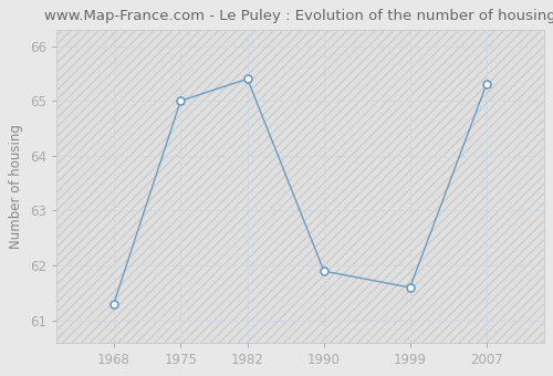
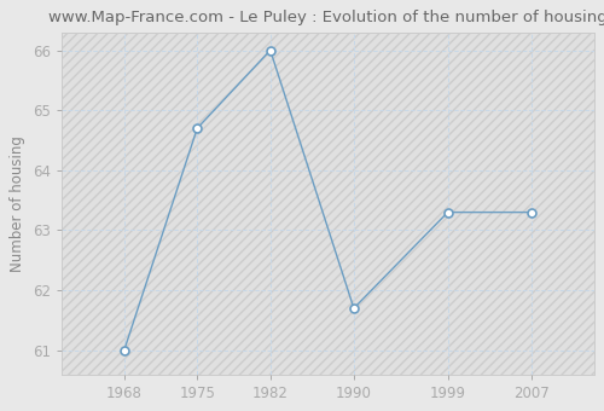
1968: 61.3 -> 61.0
1975: 65.0 -> 64.7
1982: 65.4 -> 66.0
1990: 61.9 -> 61.7
1999: 61.6 -> 63.3
2007: 65.3 -> 63.3
